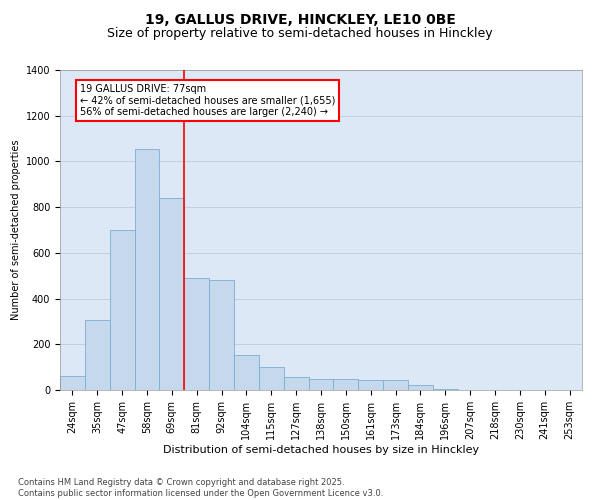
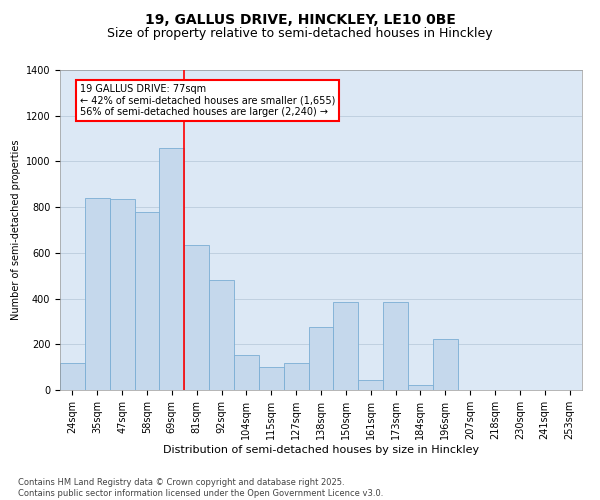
24sqm: 60 -> 120
35sqm: 305 -> 840
47sqm: 700 -> 835
58sqm: 1055 -> 780
69sqm: 840 -> 1060
81sqm: 490 -> 635
127sqm: 55 -> 120
138sqm: 50 -> 275
150sqm: 50 -> 385
173sqm: 45 -> 385
196sqm: 5 -> 225
